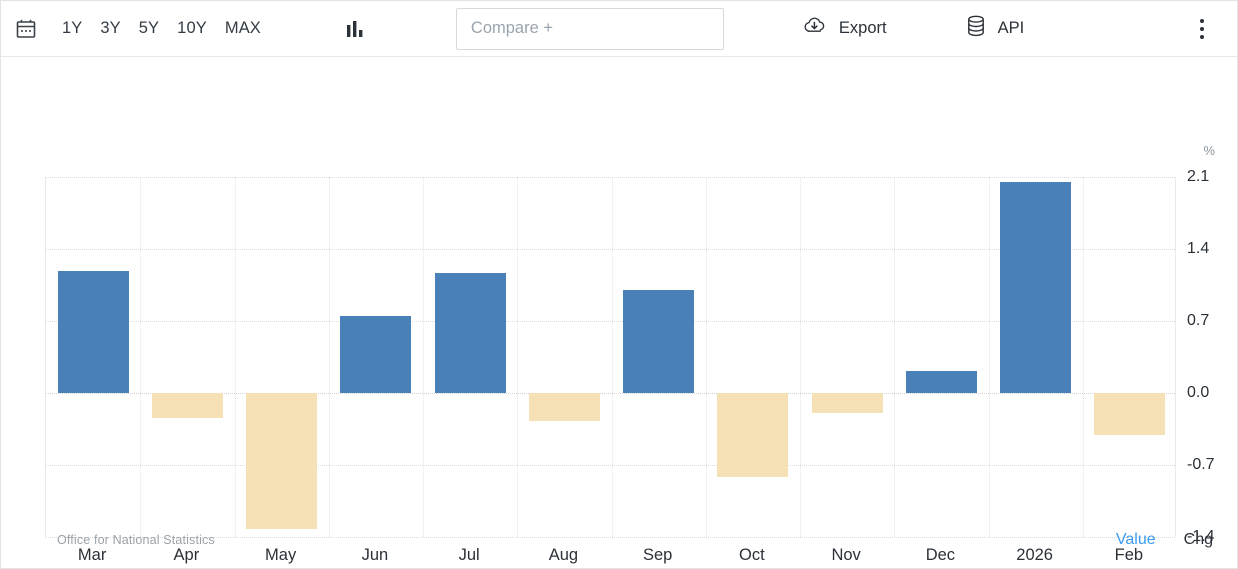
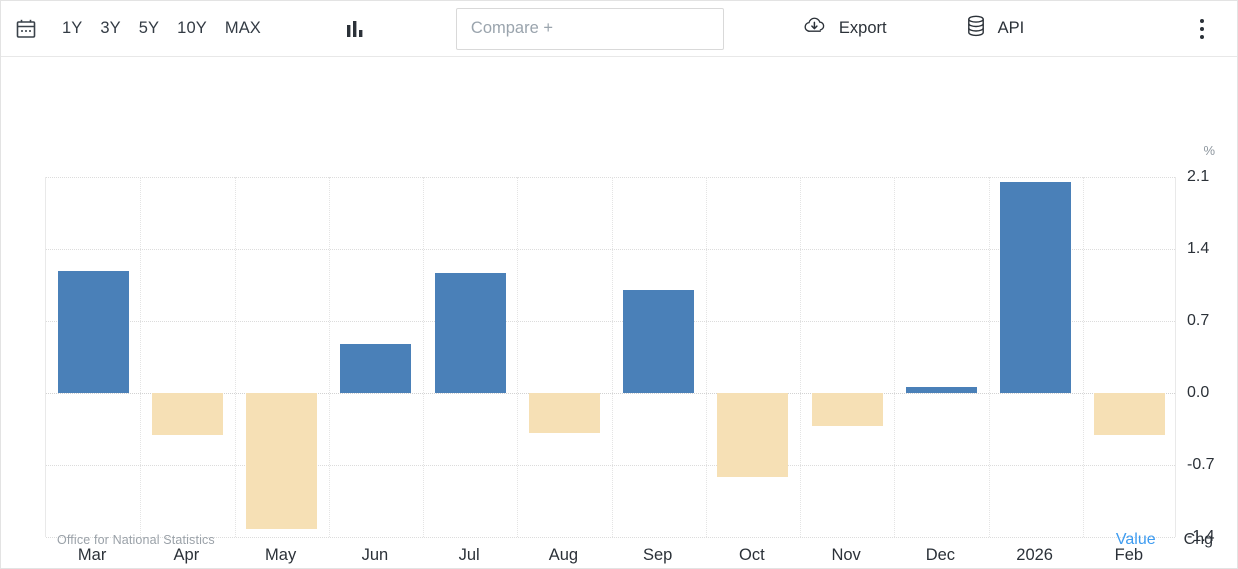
Apr: -0.24 -> -0.41
Jun: 0.75 -> 0.48
Aug: -0.27 -> -0.39
Nov: -0.19 -> -0.32
Dec: 0.21 -> 0.06
